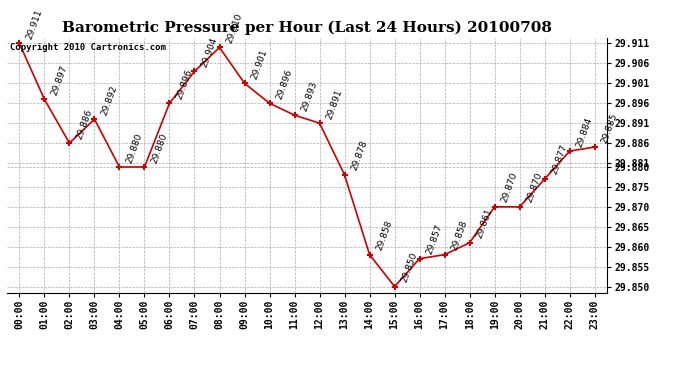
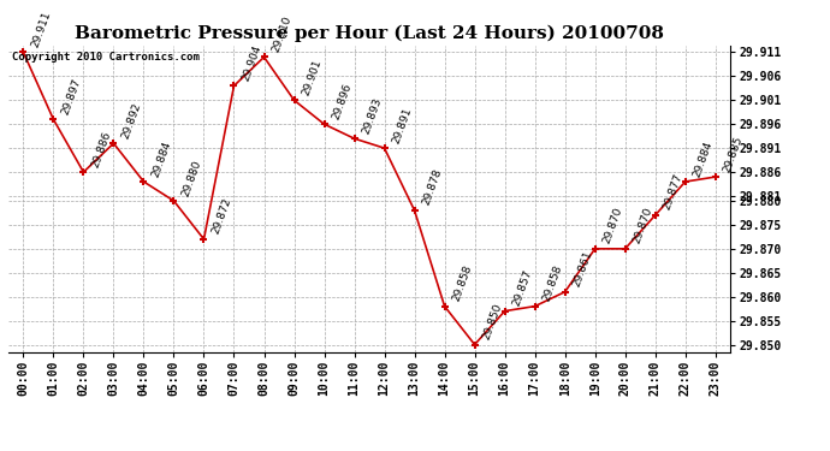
04:00: 29.880 -> 29.884
06:00: 29.896 -> 29.872
